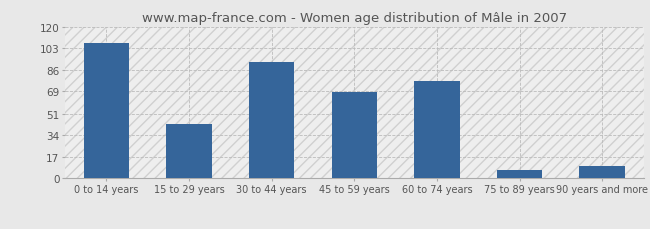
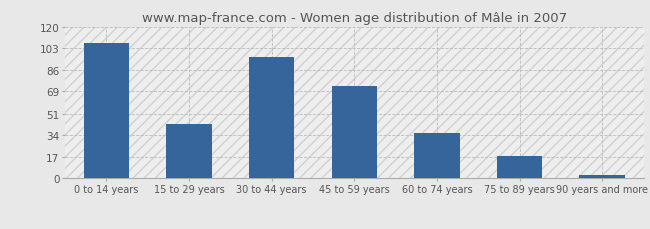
30 to 44 years: 92 -> 96
45 to 59 years: 68 -> 73
60 to 74 years: 77 -> 36
75 to 89 years: 7 -> 18
90 years and more: 10 -> 3
